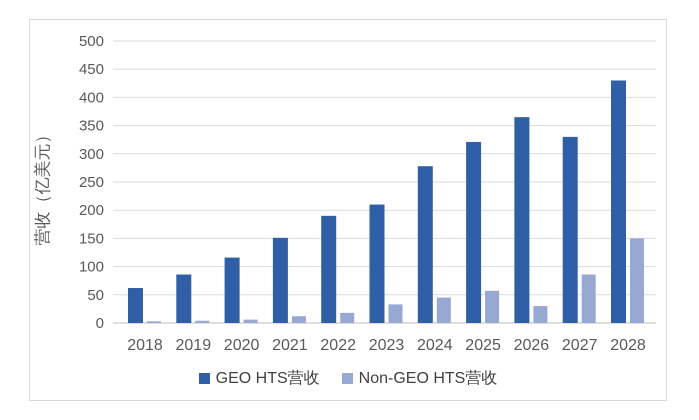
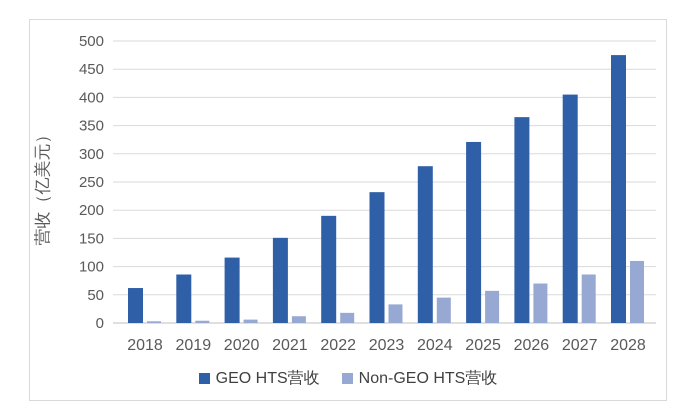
GEO HTS营收/2023: 210 -> 230
Non-GEO HTS营收/2026: 30 -> 70
GEO HTS营收/2027: 330 -> 400
GEO HTS营收/2028: 430 -> 480
Non-GEO HTS营收/2028: 150 -> 110
